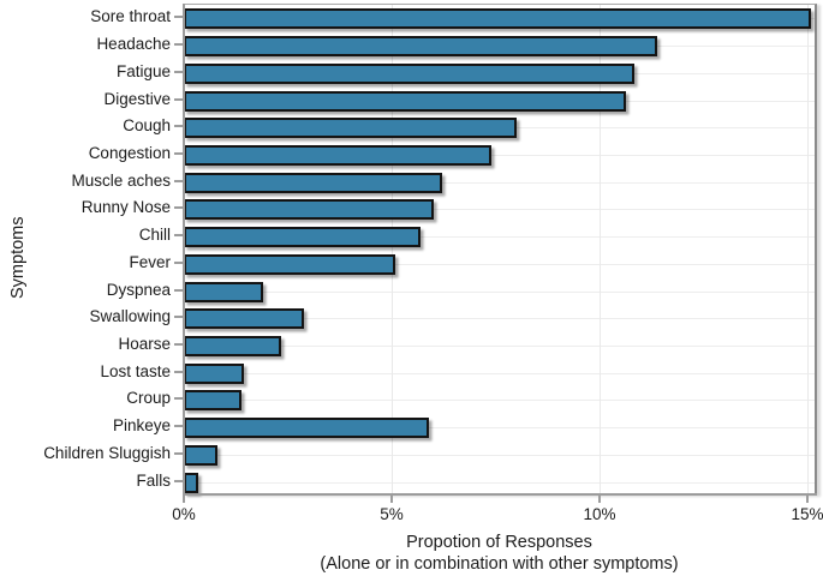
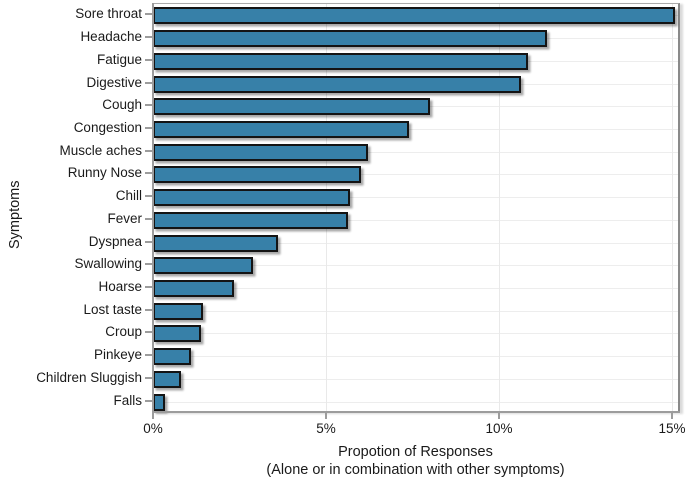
Fever: 5.1% -> 5.7%
Dyspnea: 1.9% -> 3.6%
Pinkeye: 5.9% -> 1.1%
